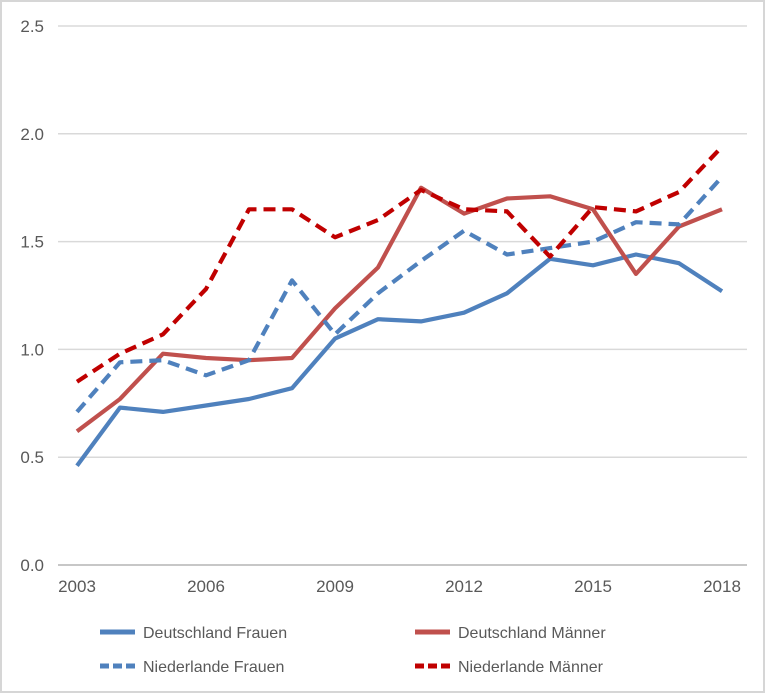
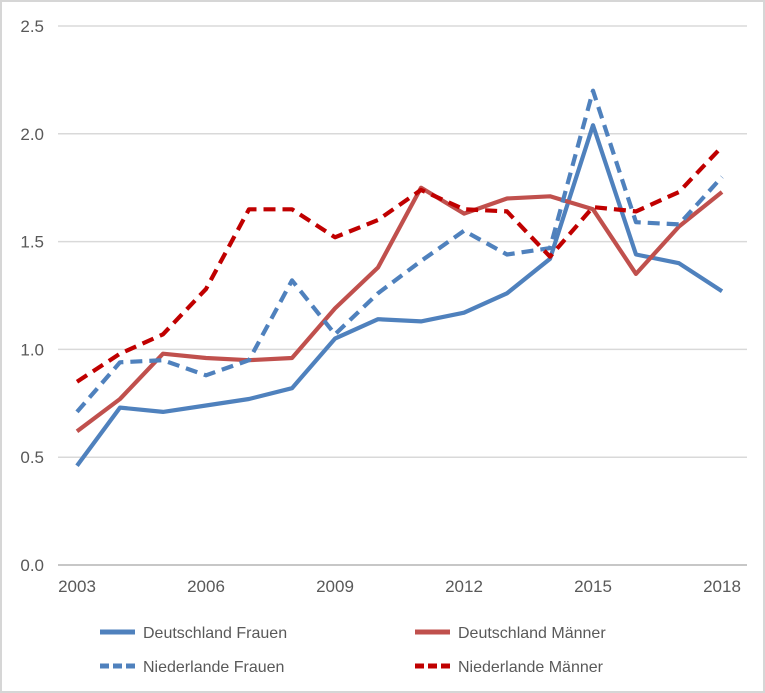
Deutschland Frauen/2015: 1.39 -> 2.04
Niederlande Frauen/2015: 1.50 -> 2.20
Deutschland Männer/2018: 1.65 -> 1.73
